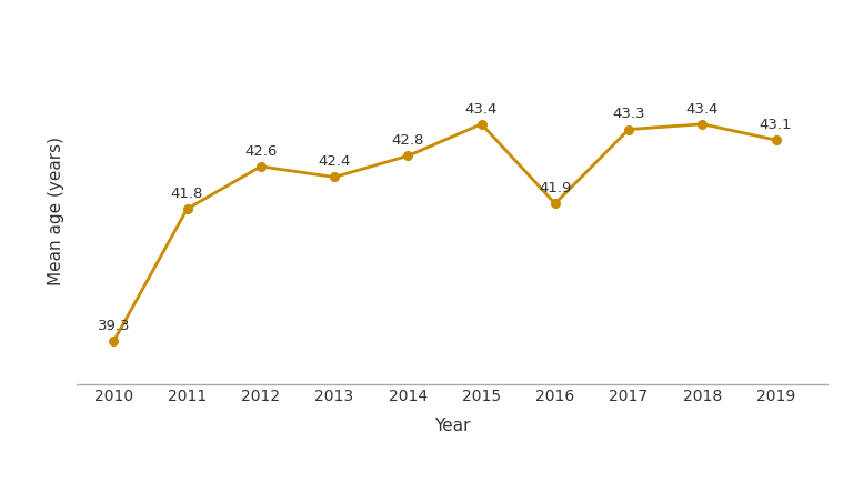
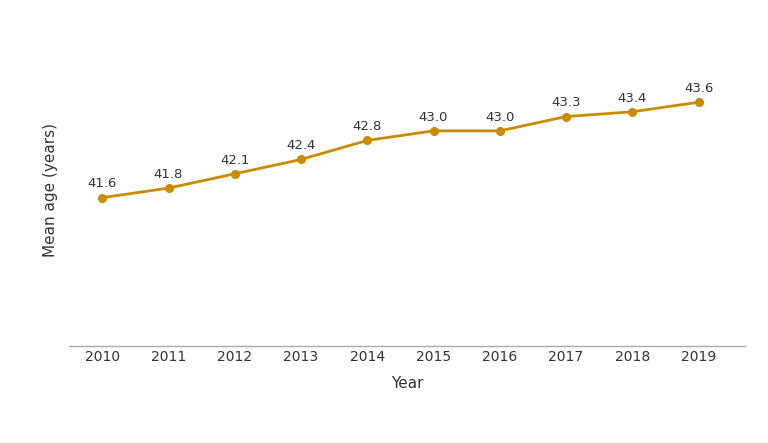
2010: 39.3 -> 41.6
2012: 42.6 -> 42.1
2015: 43.4 -> 43.0
2016: 41.9 -> 43.0
2019: 43.1 -> 43.6
